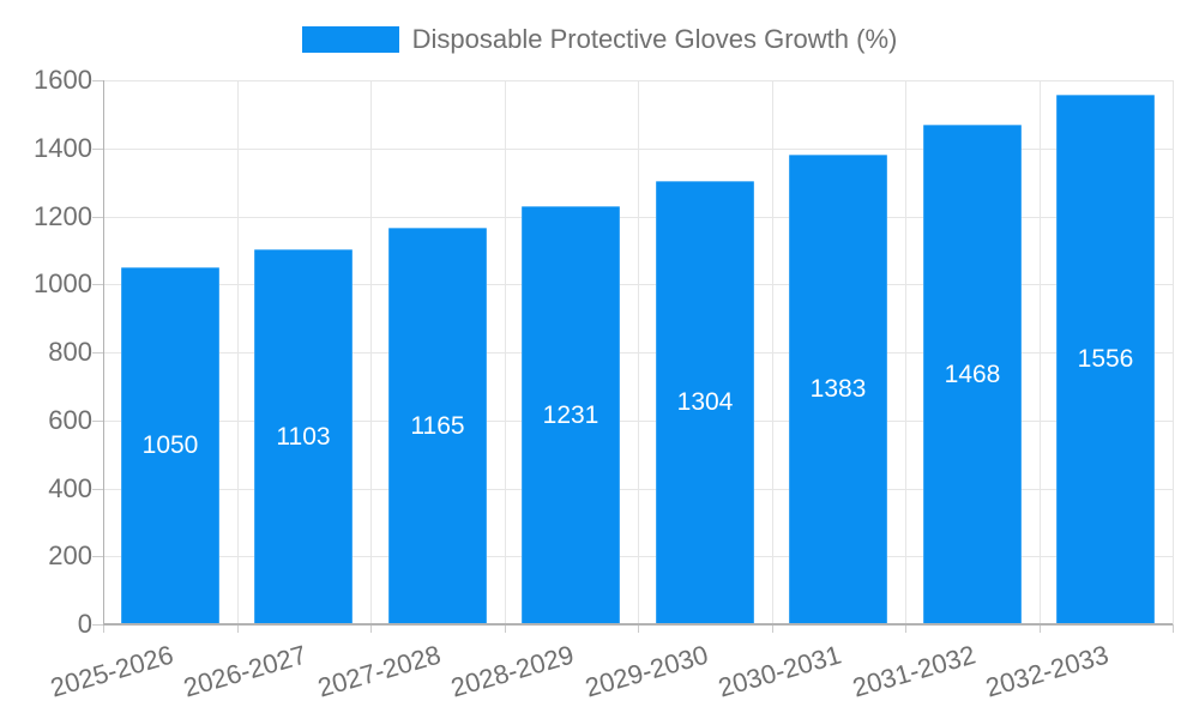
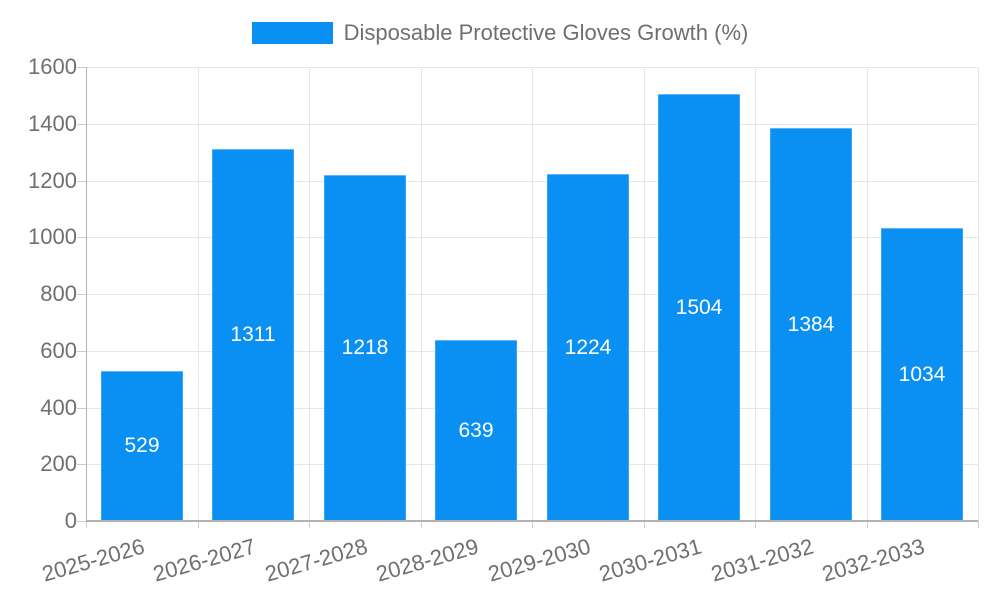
2025-2026: 1050 -> 529
2026-2027: 1103 -> 1311
2027-2028: 1165 -> 1218
2028-2029: 1231 -> 639
2029-2030: 1304 -> 1224
2030-2031: 1383 -> 1504
2031-2032: 1468 -> 1384
2032-2033: 1556 -> 1034
